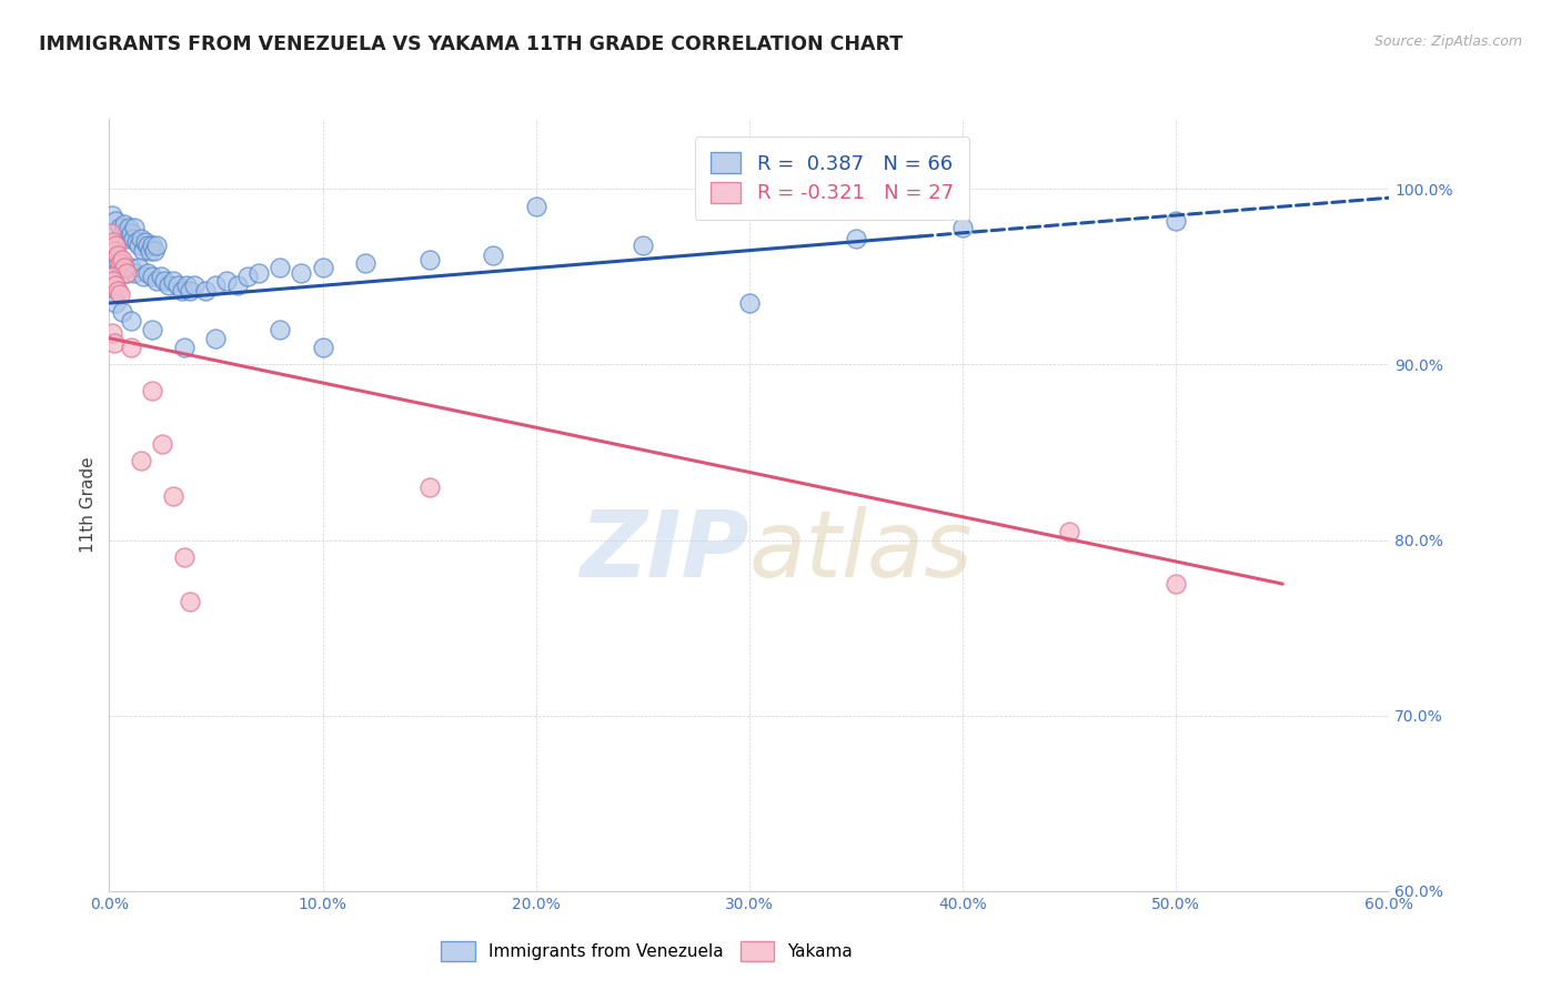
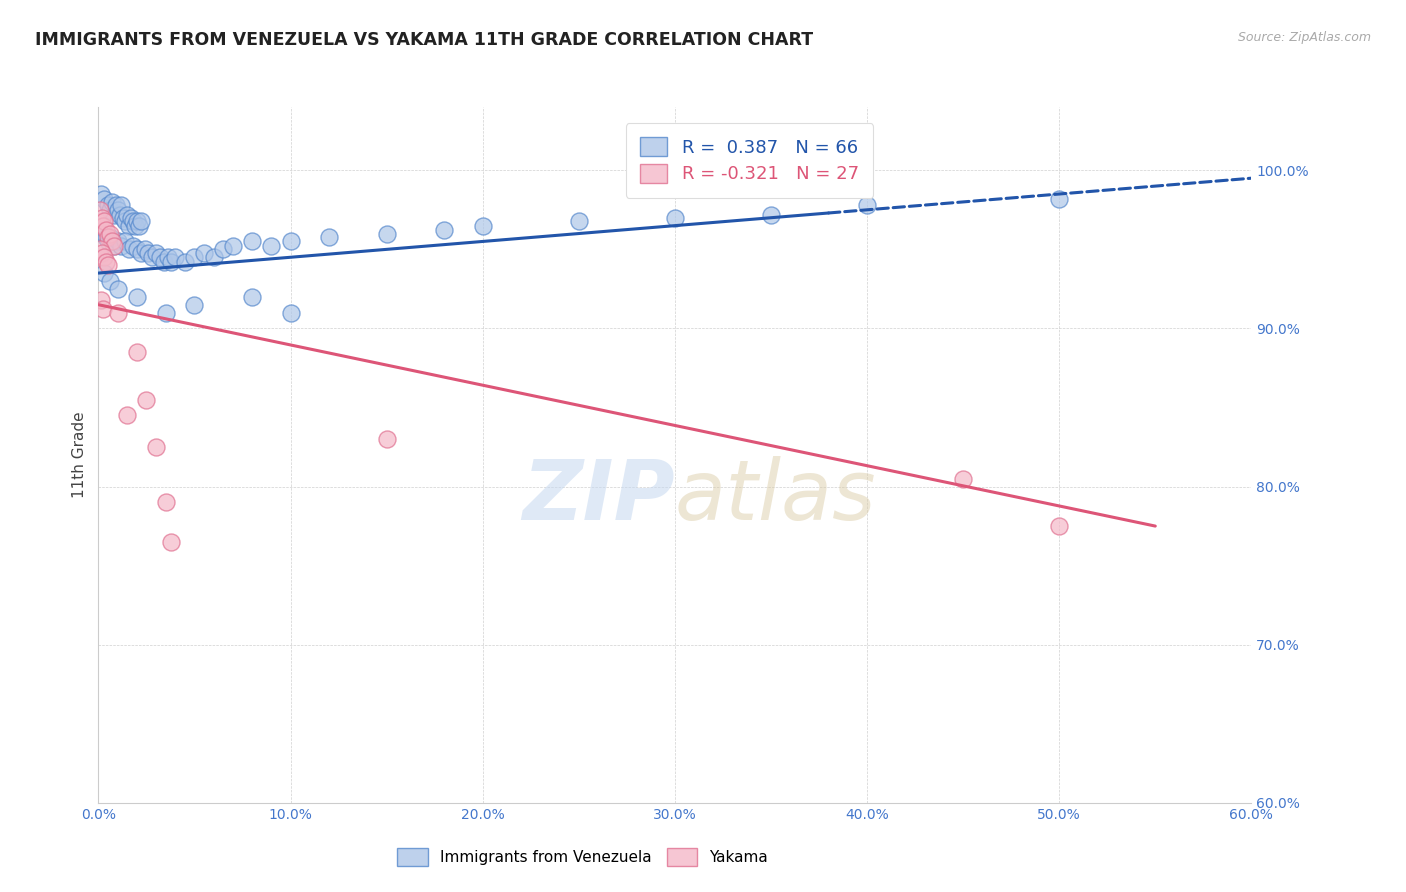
Immigrants from Venezuela/20.0%: 99.0% -> 96.5%
Immigrants from Venezuela/30.0%: 93.5% -> 97.0%
